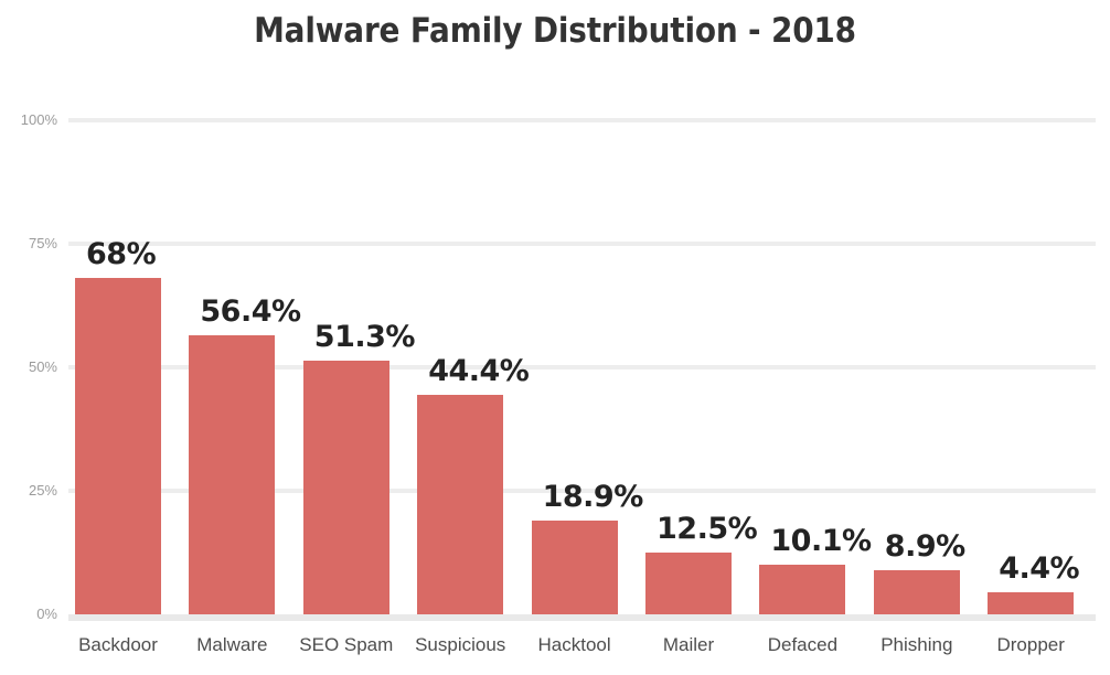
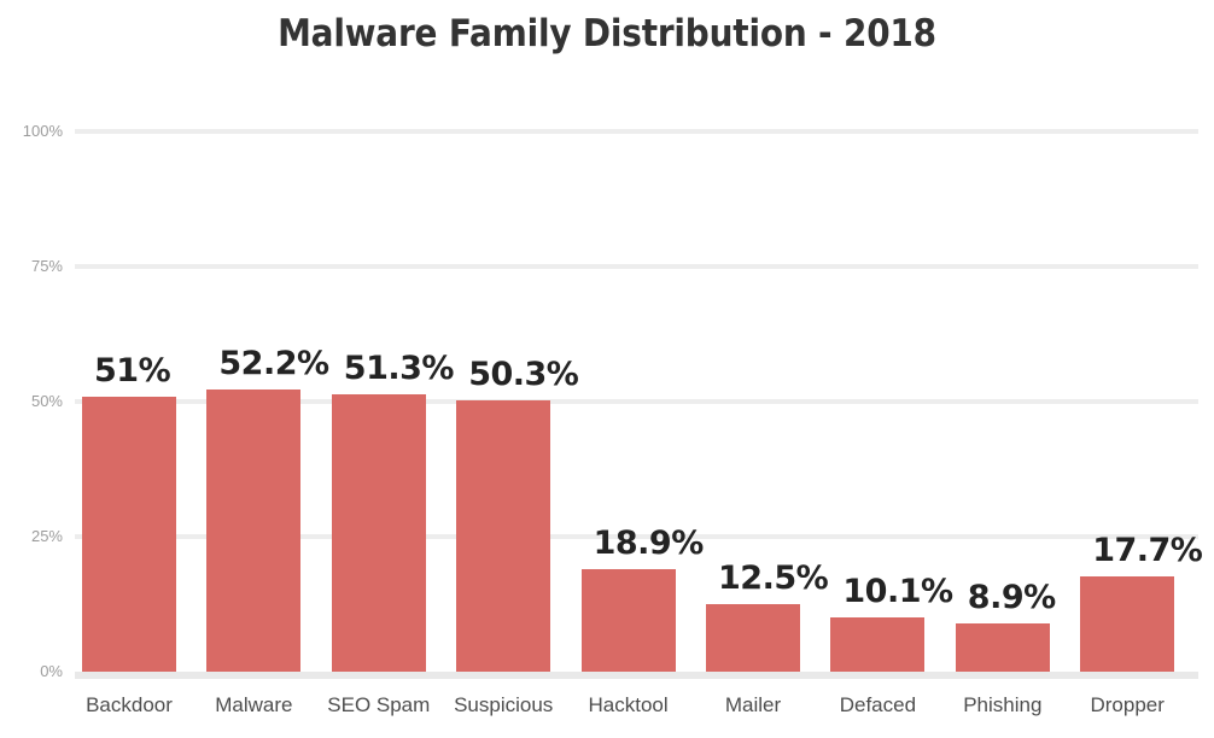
Backdoor: 68% -> 51%
Malware: 56.4% -> 52.2%
Suspicious: 44.4% -> 50.3%
Dropper: 4.4% -> 17.7%
